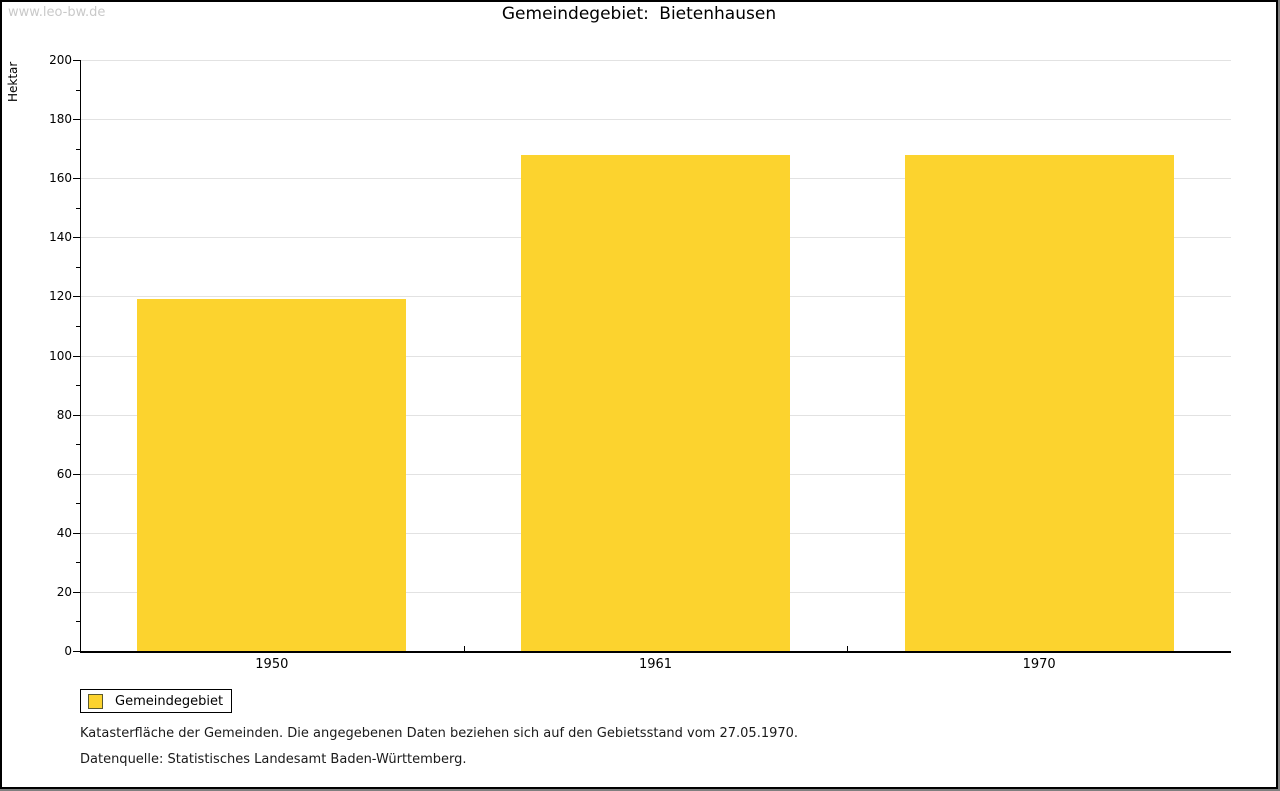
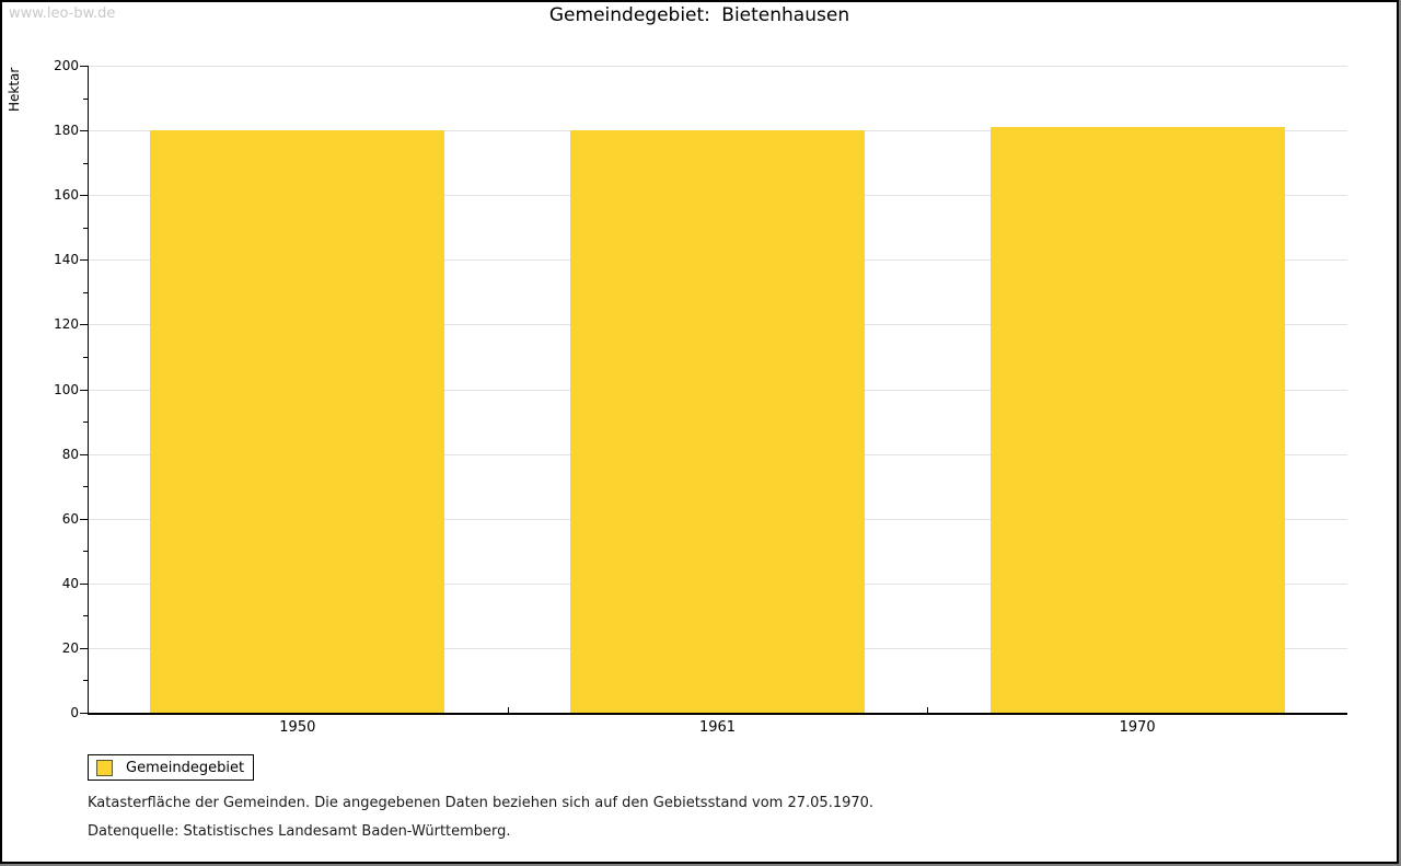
1950: 119 -> 180
1961: 168 -> 180
1970: 168 -> 181
